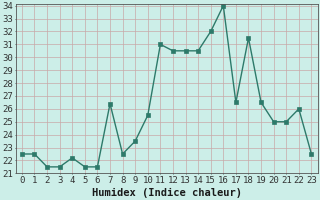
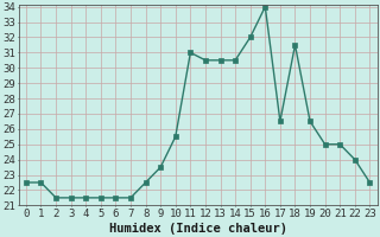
4: 22.2 -> 21.5
7: 26.4 -> 21.5
22: 26.0 -> 24.0
